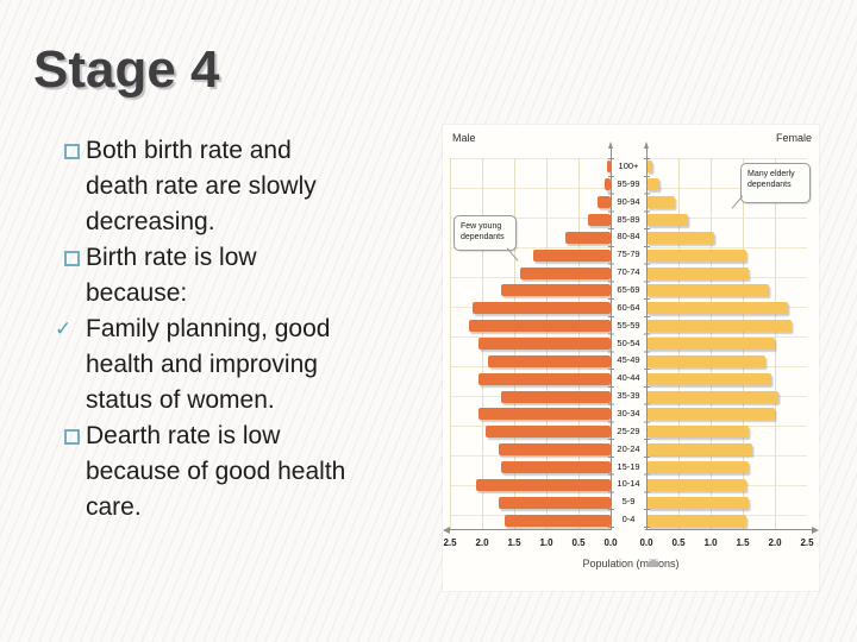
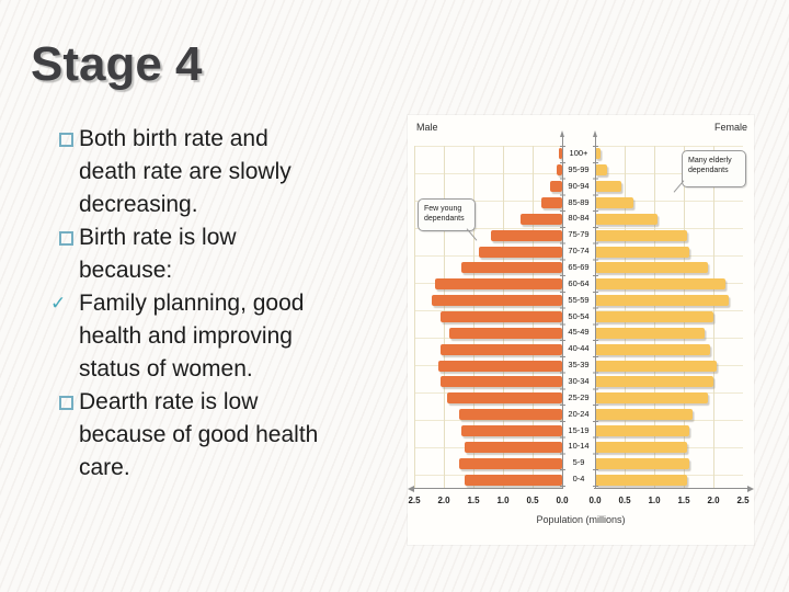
Male/35-39: 1.7 -> 2.1
Female/25-29: 1.6 -> 1.9
Male/10-14: 2.1 -> 1.6
